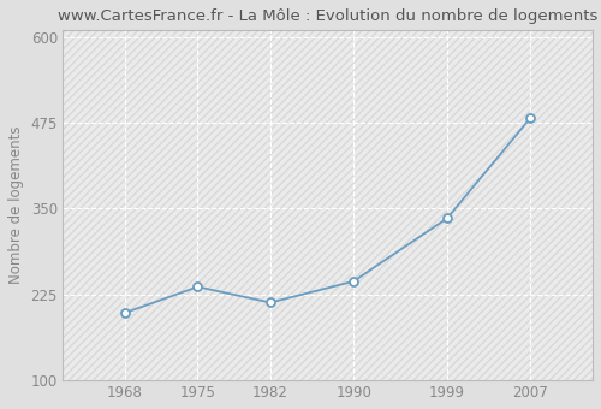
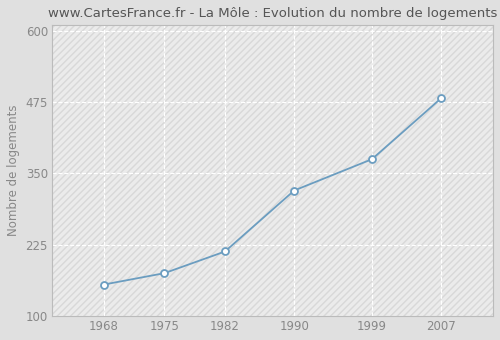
1968: 198 -> 155
1975: 236 -> 175
1990: 244 -> 320
1999: 336 -> 375
